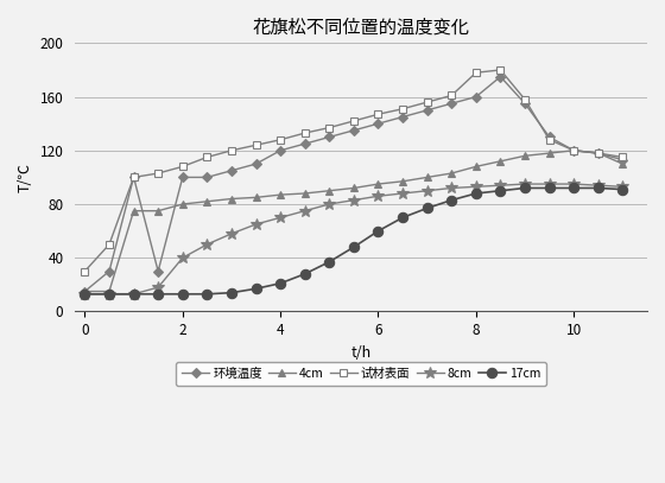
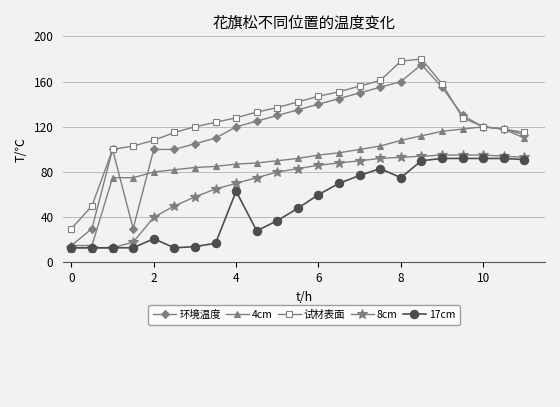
17cm/2: 13 -> 21
17cm/4: 21 -> 63
17cm/8: 88 -> 75
